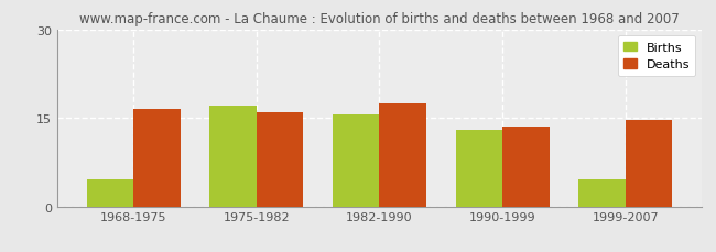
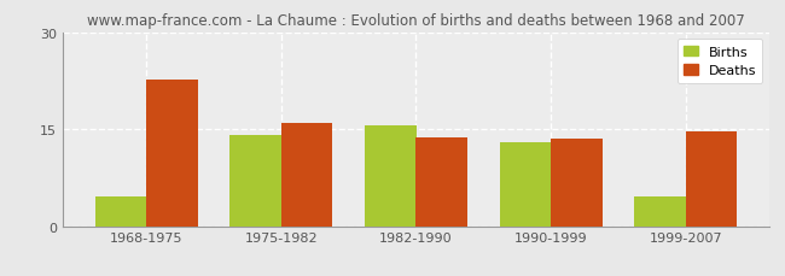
Deaths/1968-1975: 16.5 -> 22.6
Births/1975-1982: 17.0 -> 14.0
Deaths/1982-1990: 17.5 -> 13.8
